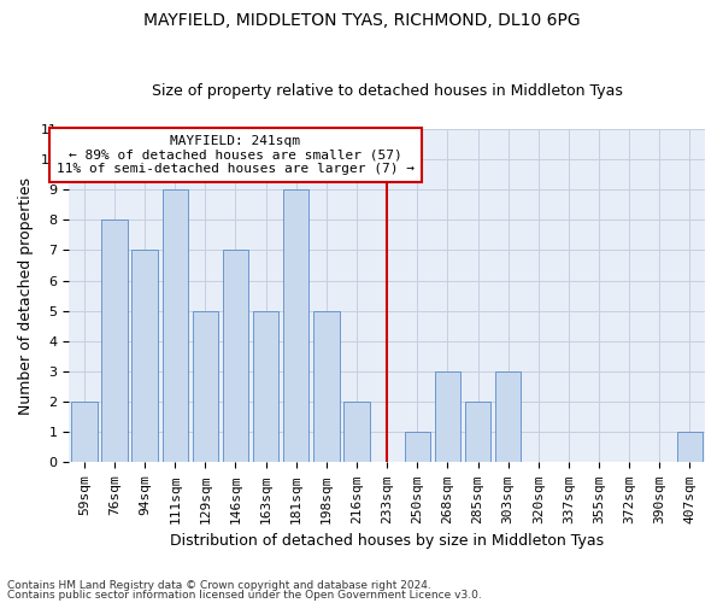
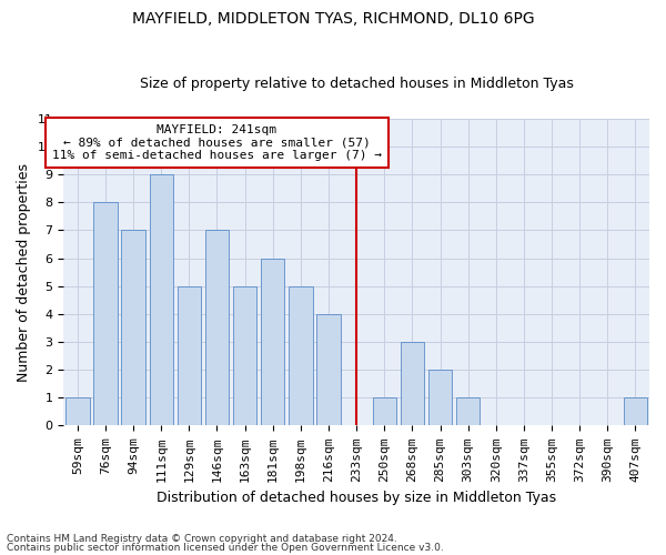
59sqm: 2 -> 1
181sqm: 9 -> 6
216sqm: 2 -> 4
303sqm: 3 -> 1
